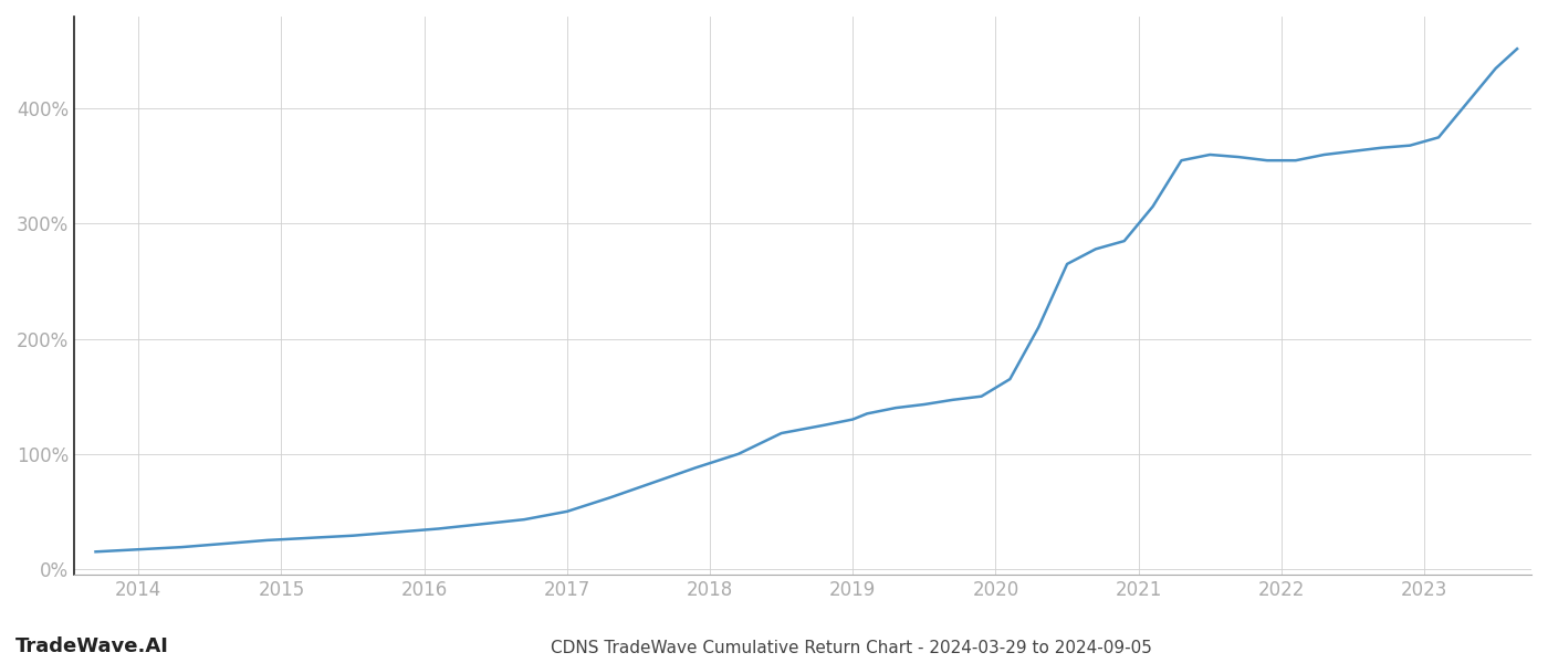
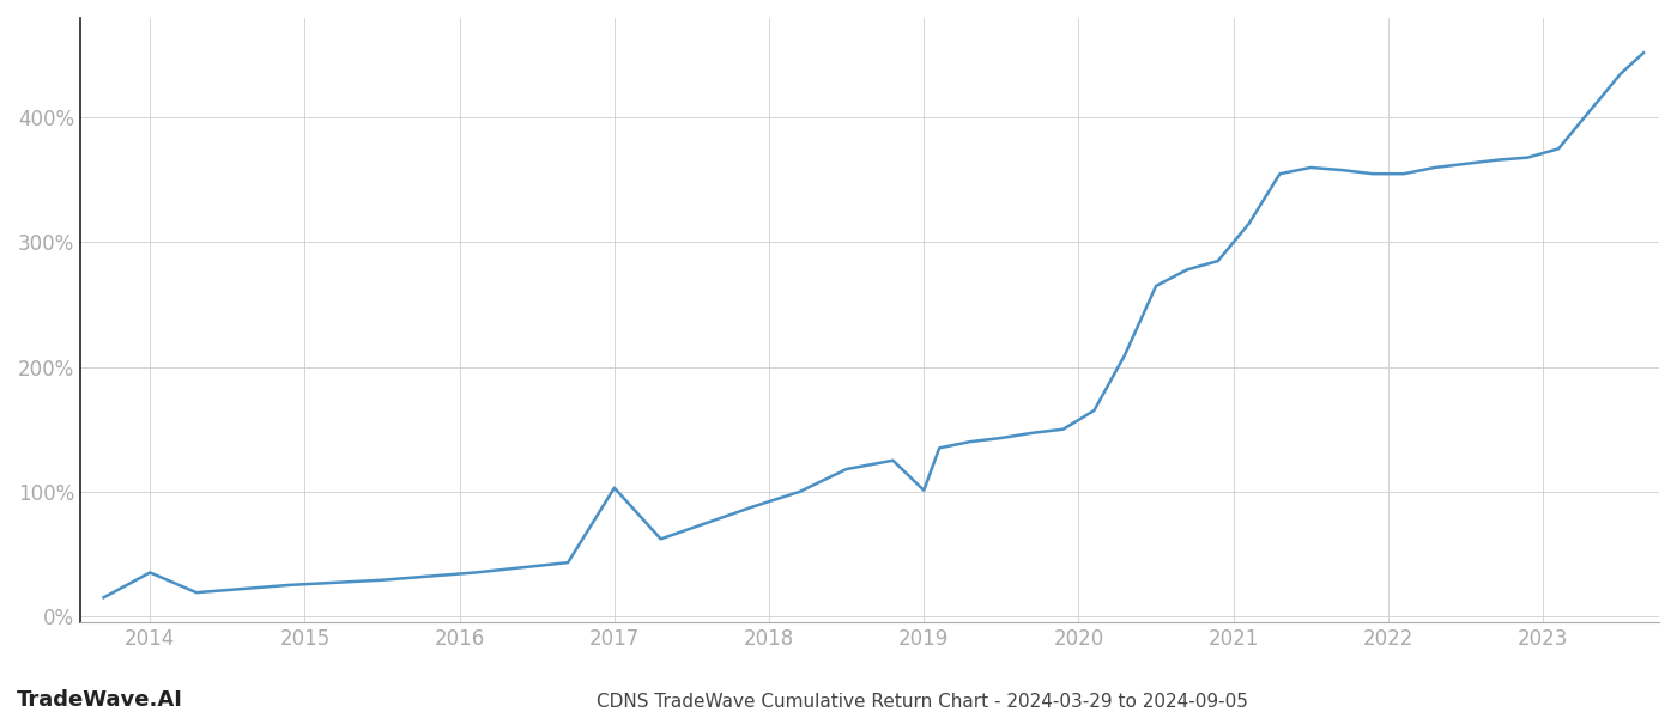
2014: 17% -> 35%
2017: 50% -> 103%
2019: 130% -> 101%
